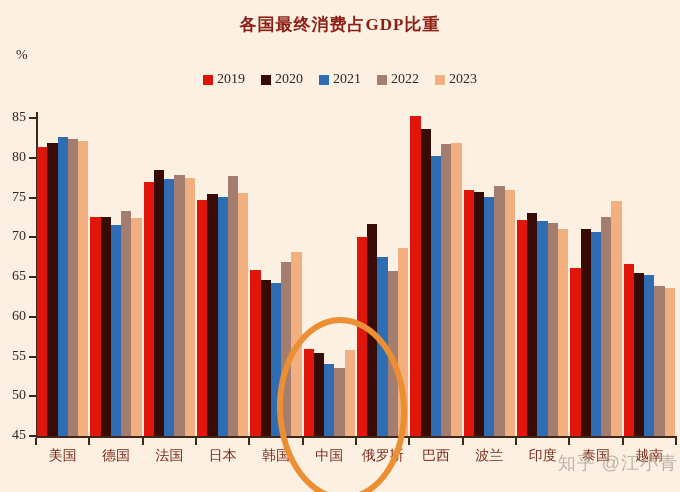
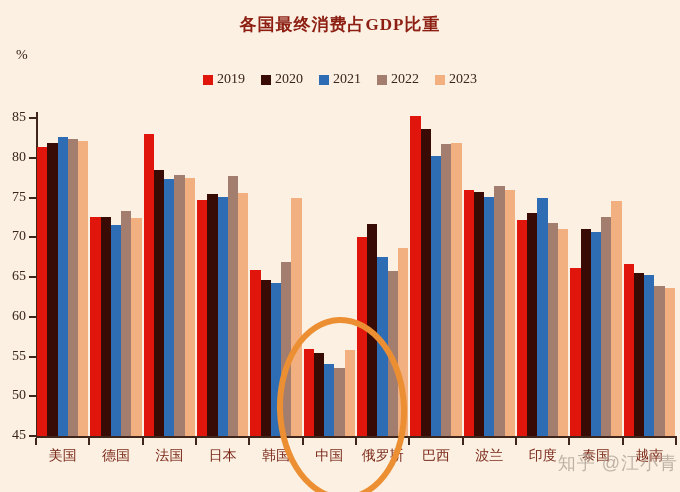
2019/法国: 77 -> 83
2023/韩国: 68 -> 75
2021/印度: 72 -> 75
